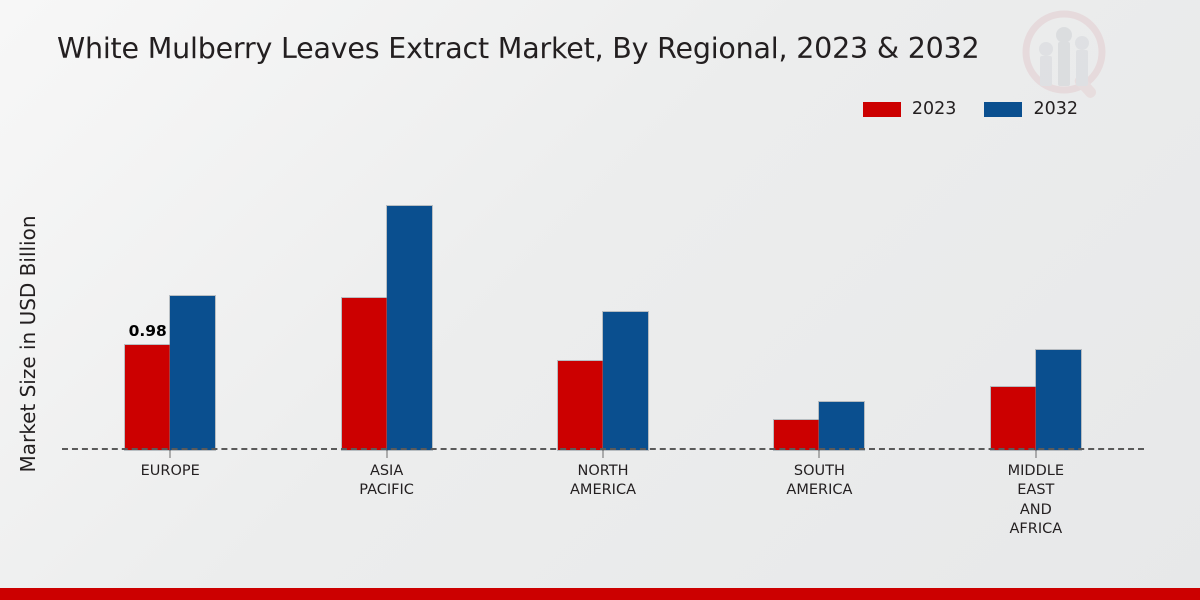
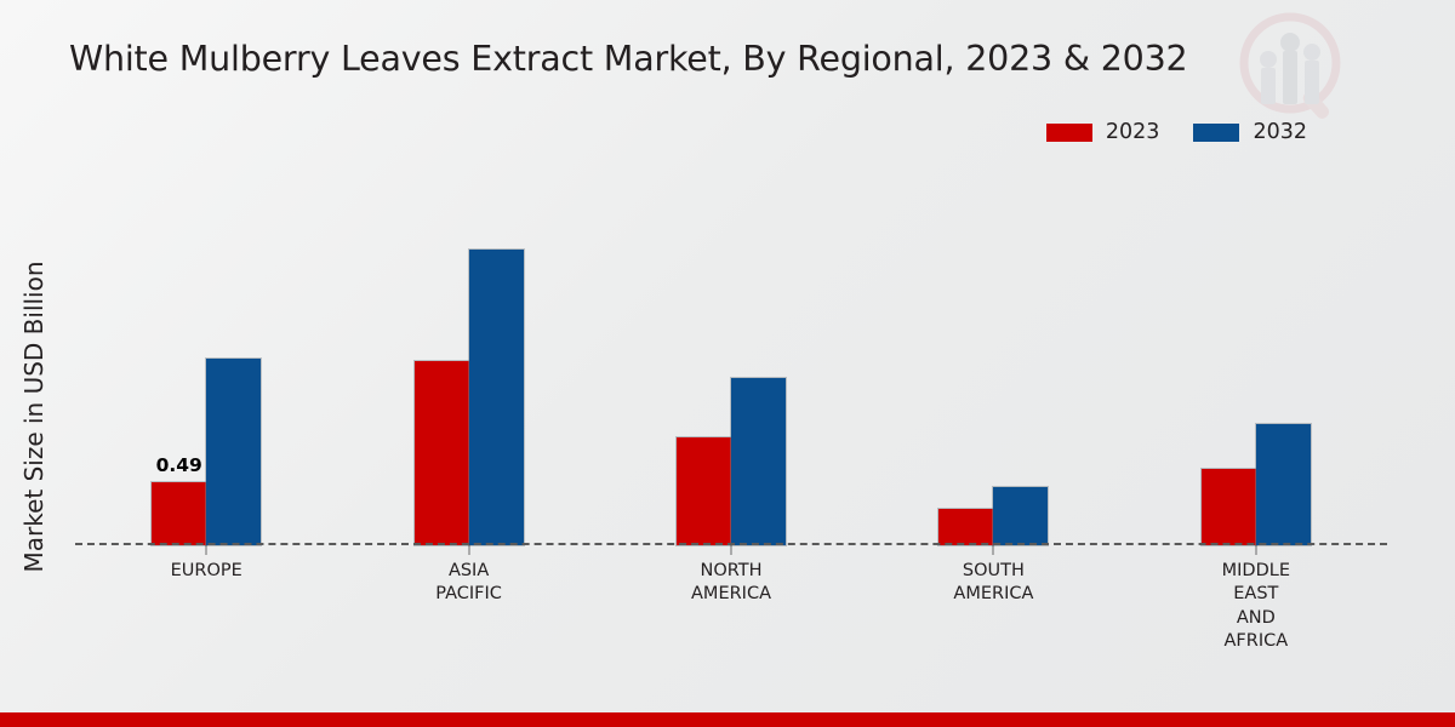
2023/EUROPE: 0.98 -> 0.49
